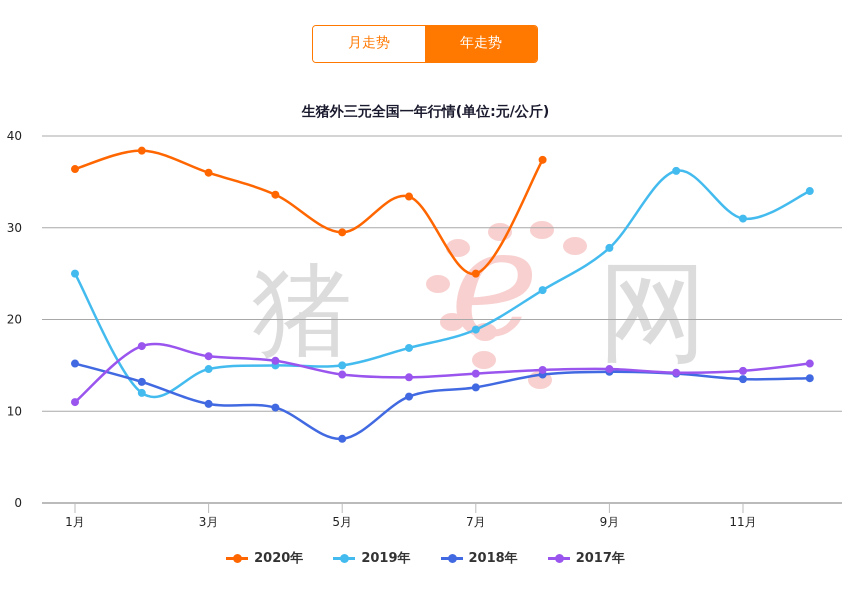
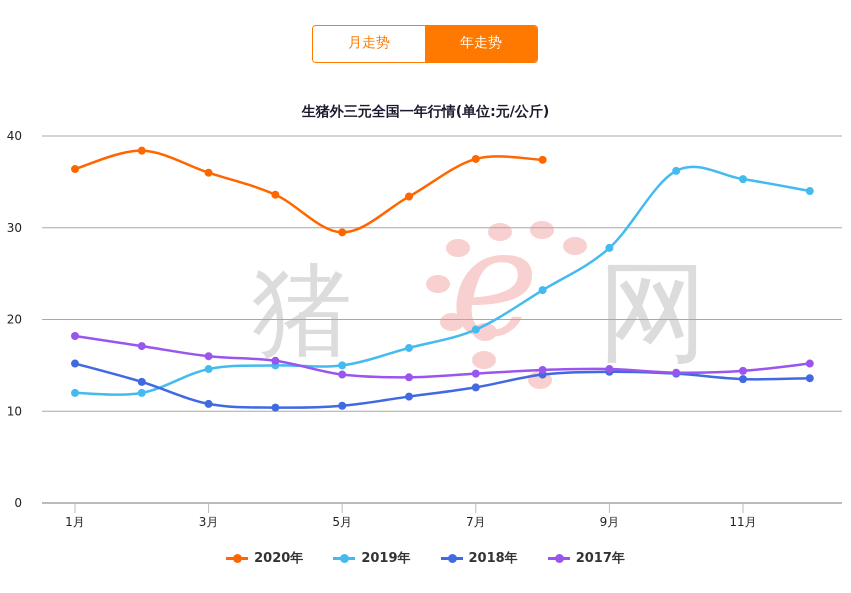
2019年/1月: 25 -> 12
2017年/1月: 11 -> 18
2018年/5月: 7 -> 11
2020年/7月: 25 -> 38
2019年/11月: 31 -> 35
